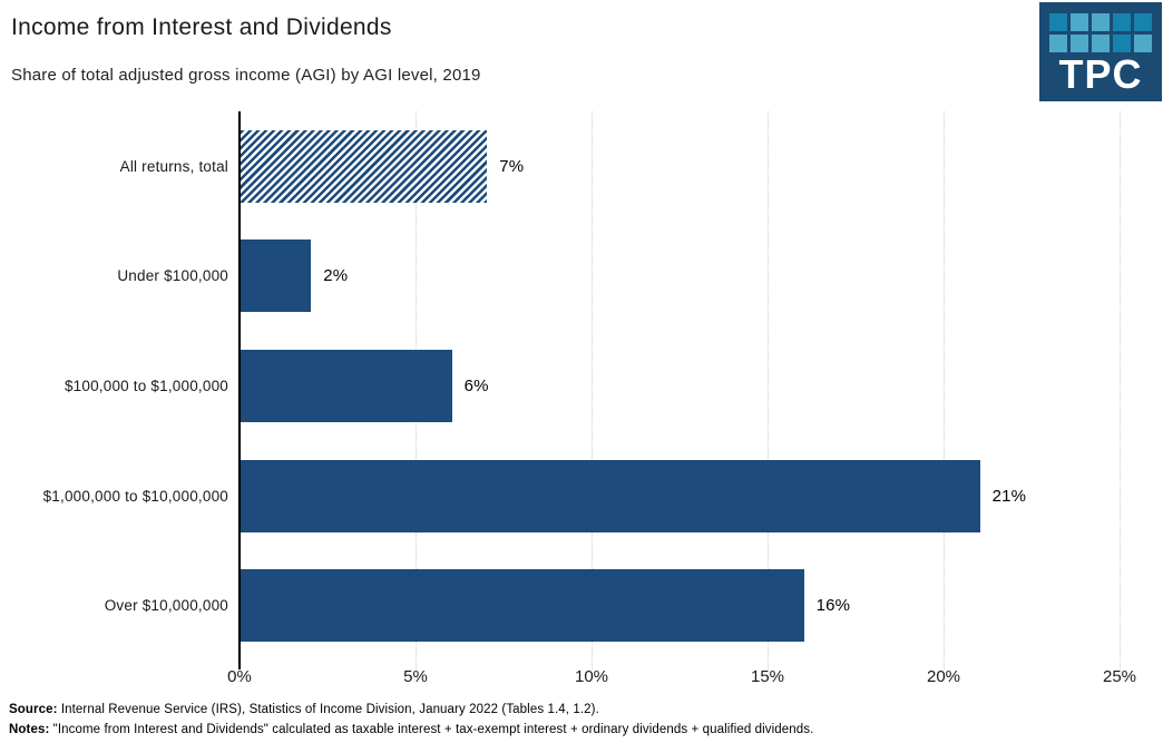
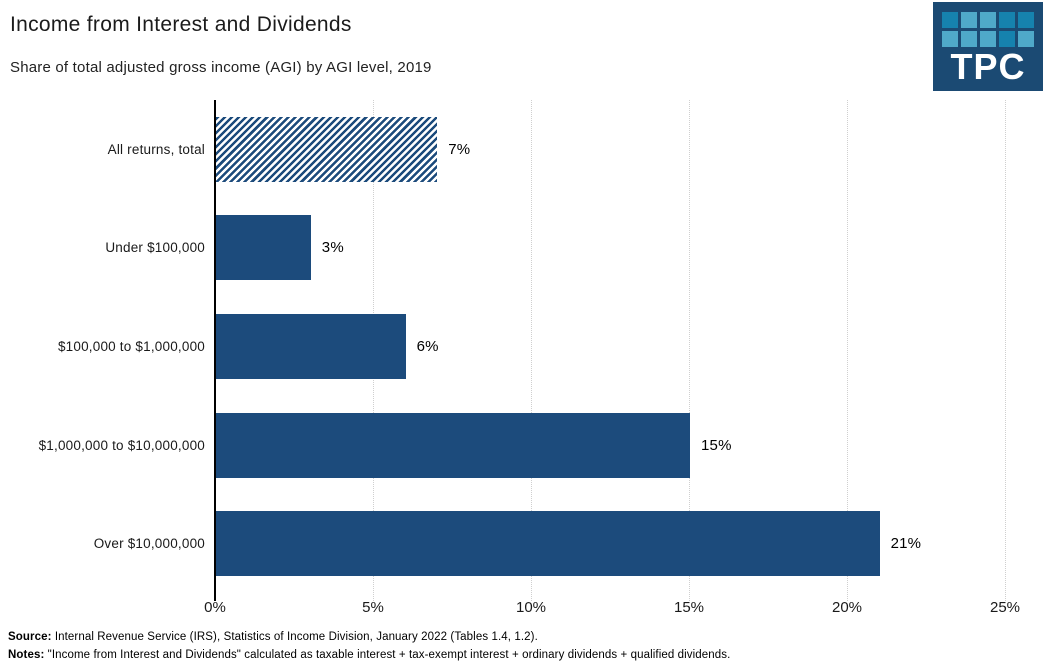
Under $100,000: 2% -> 3%
$1,000,000 to $10,000,000: 21% -> 15%
Over $10,000,000: 16% -> 21%
